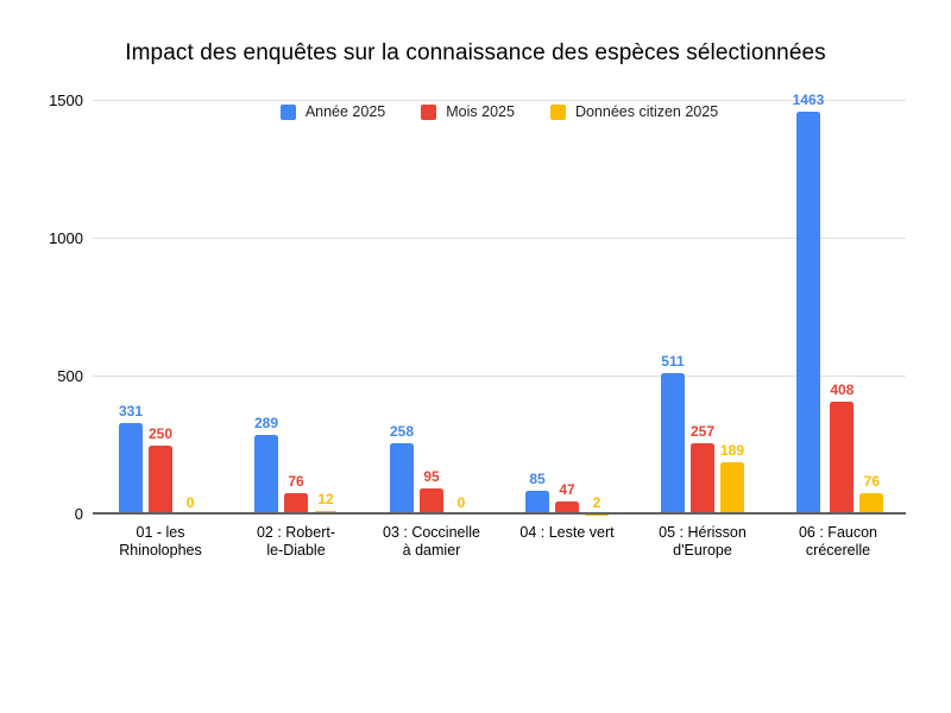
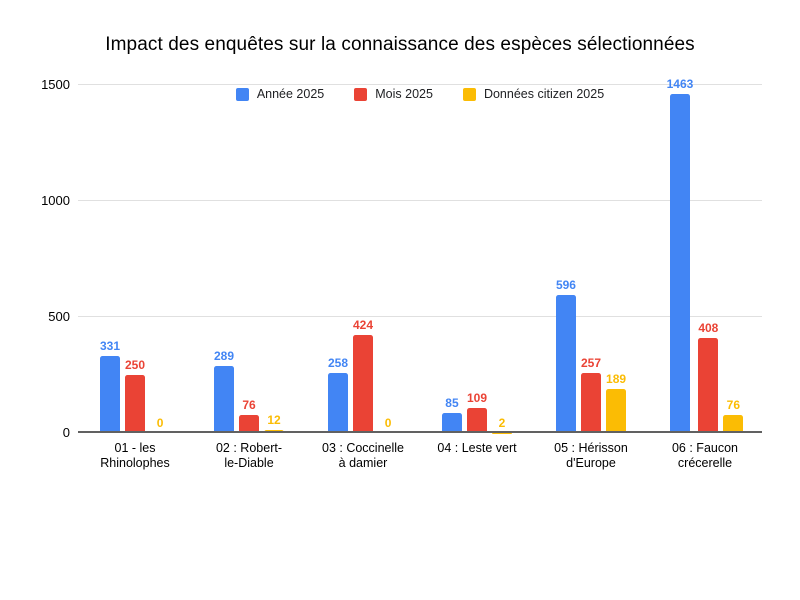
Mois 2025/03 : Coccinelle à damier: 95 -> 424
Mois 2025/04 : Leste vert: 47 -> 109
Année 2025/05 : Hérisson d'Europe: 511 -> 596
